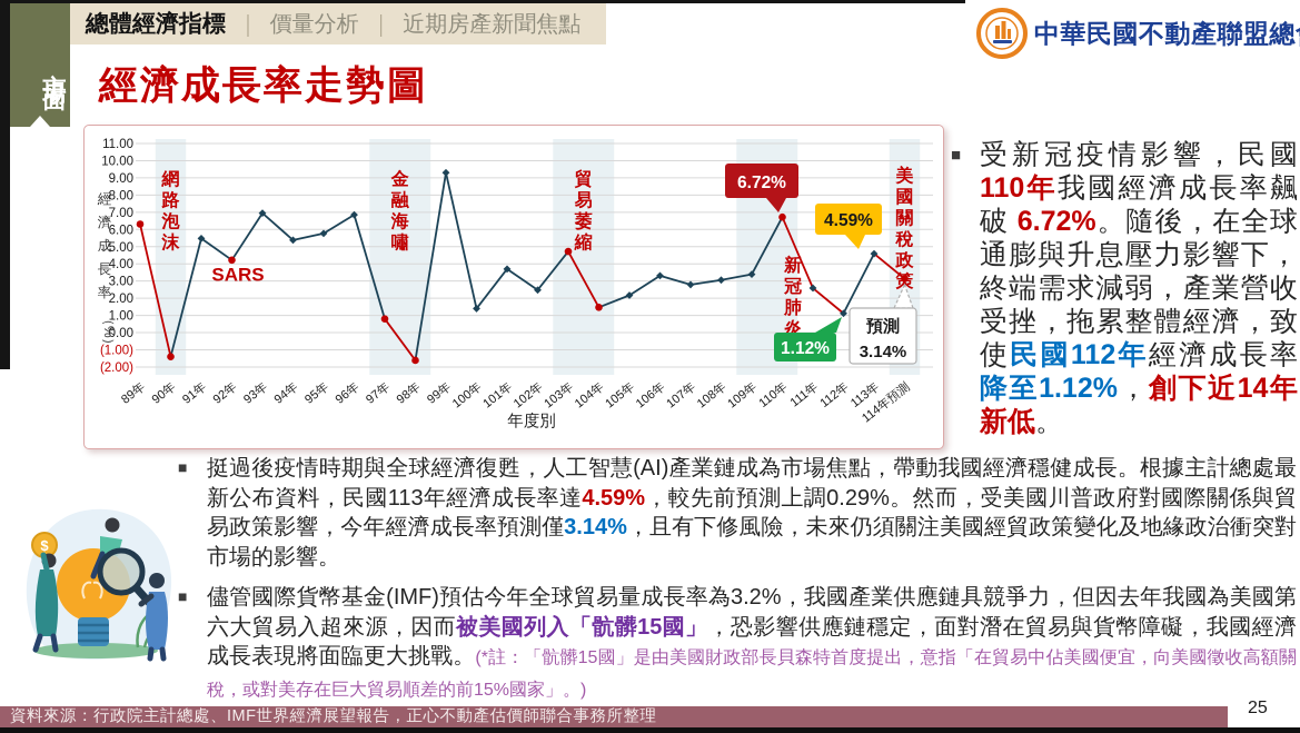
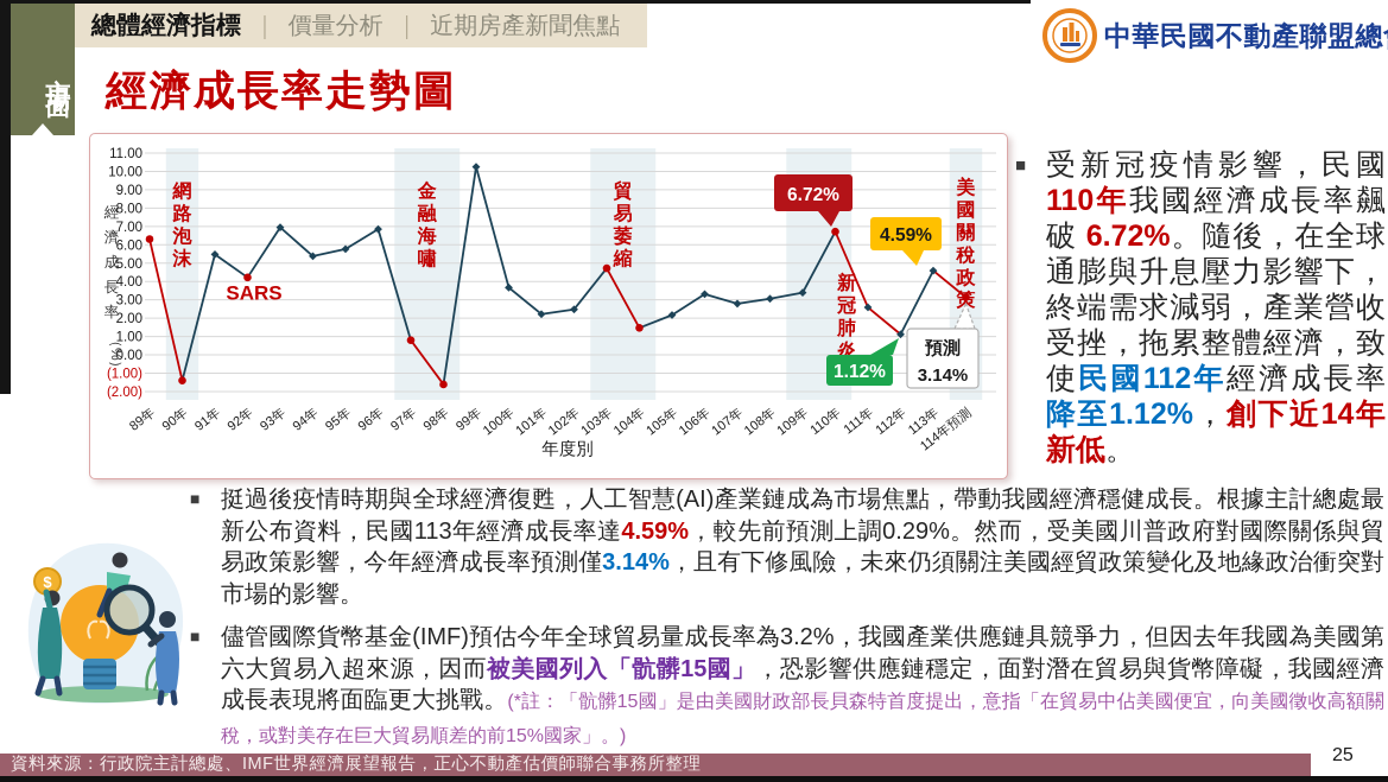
99年: 9.3 -> 10.2
100年: 1.4 -> 3.7
101年: 3.7 -> 2.2
